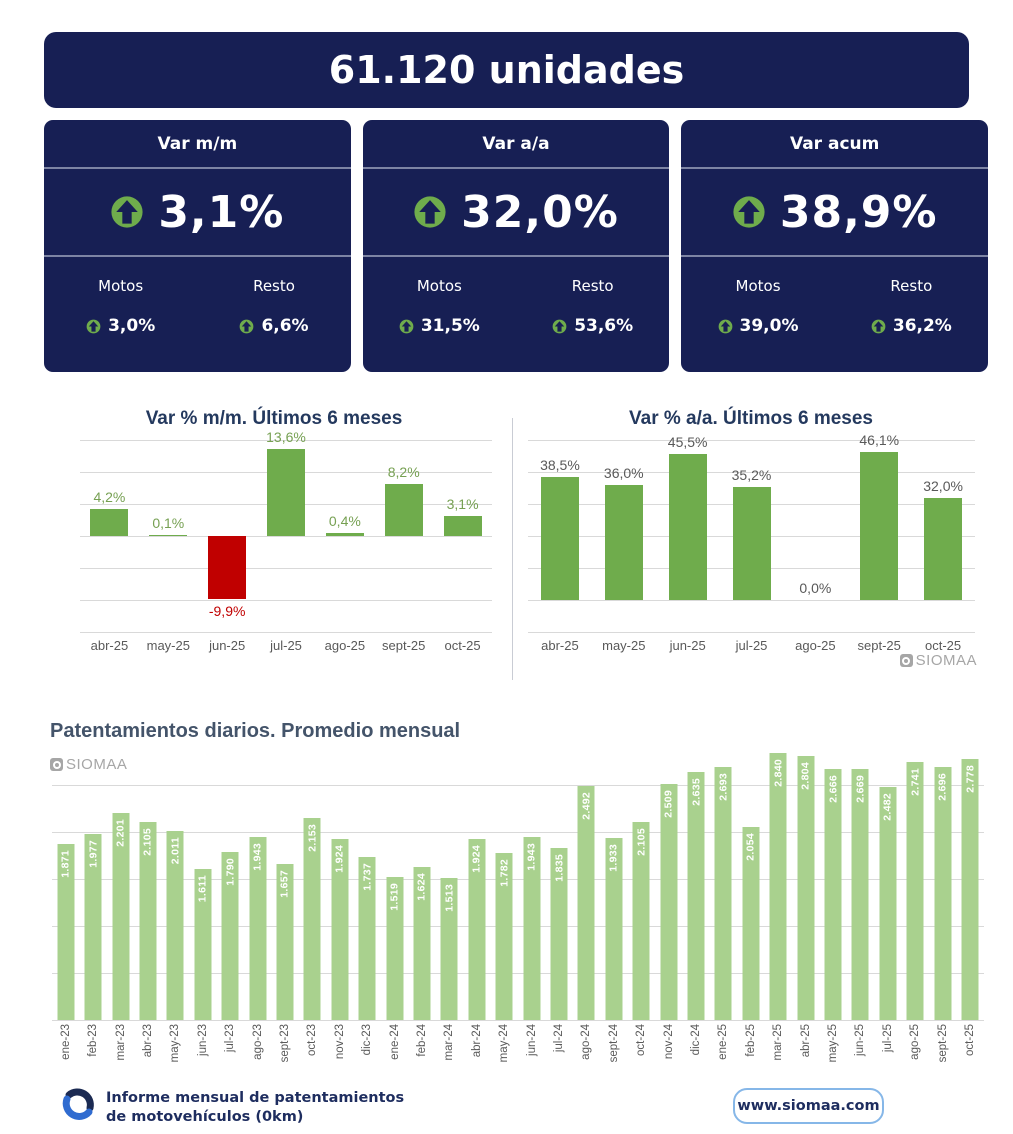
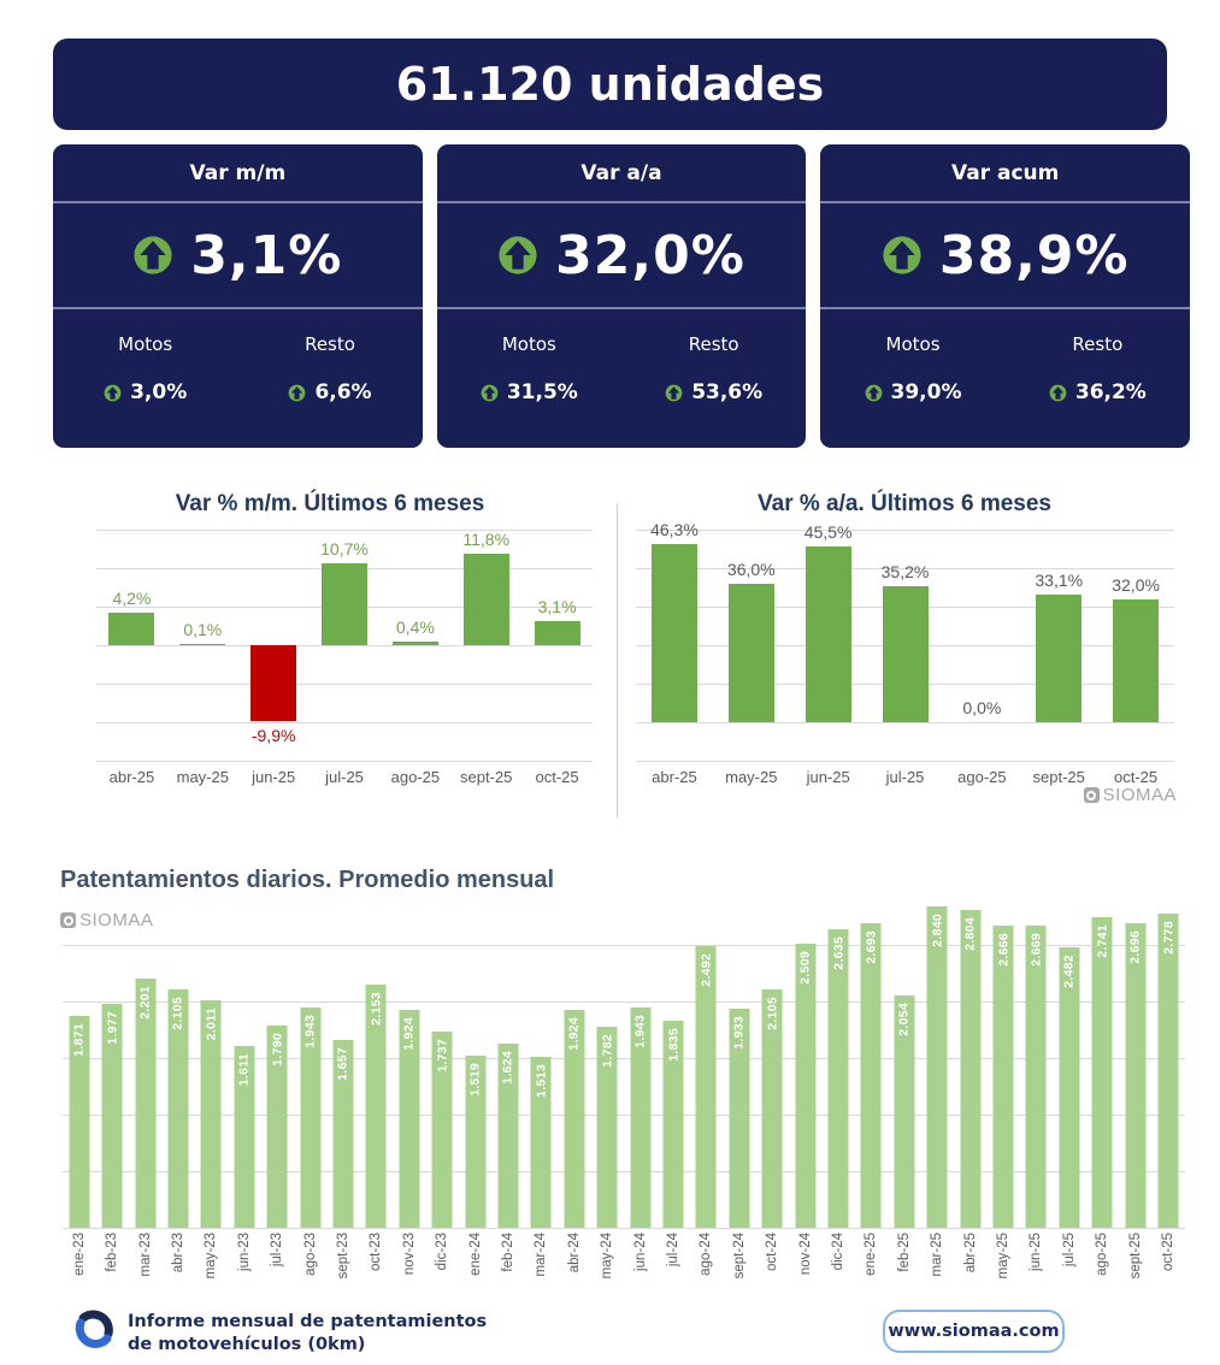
Var % m/m. Últimos 6 meses/jul-25: 13,6% -> 10,7%
Var % m/m. Últimos 6 meses/sept-25: 8,2% -> 11,8%
Var % a/a. Últimos 6 meses/abr-25: 38,5% -> 46,3%
Var % a/a. Últimos 6 meses/sept-25: 46,1% -> 33,1%
